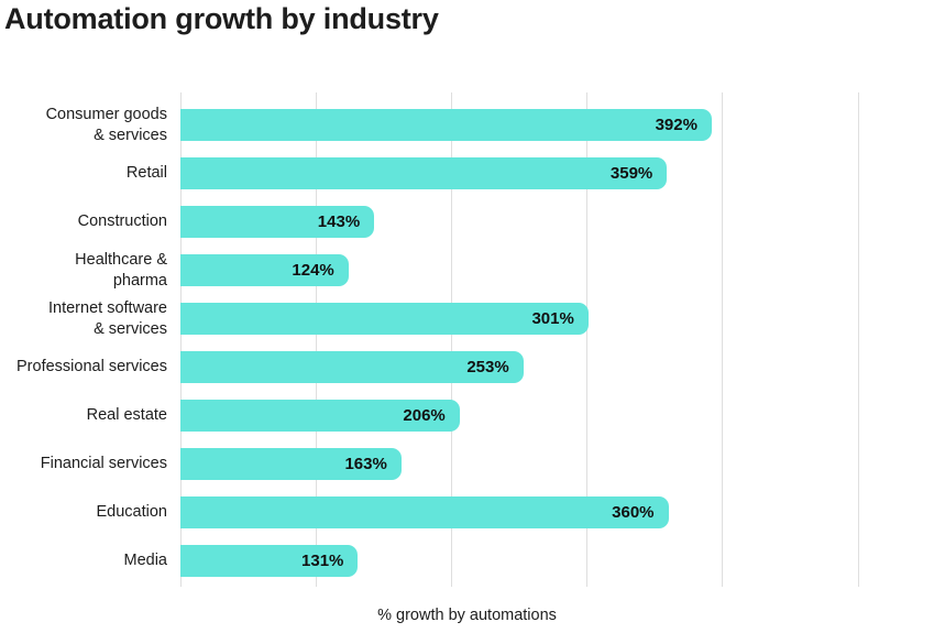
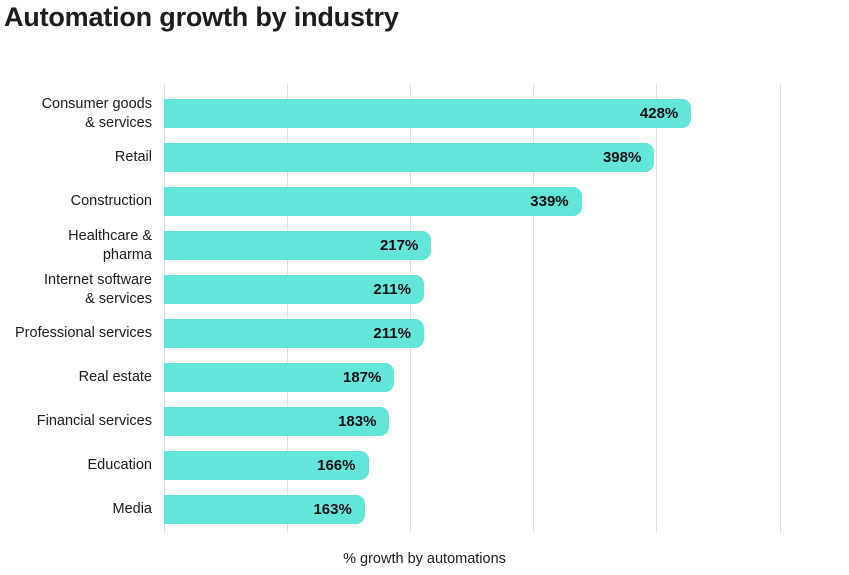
Consumer goods & services: 392% -> 428%
Retail: 359% -> 398%
Construction: 143% -> 339%
Healthcare & pharma: 124% -> 217%
Internet software & services: 301% -> 211%
Professional services: 253% -> 211%
Real estate: 206% -> 187%
Financial services: 163% -> 183%
Education: 360% -> 166%
Media: 131% -> 163%
